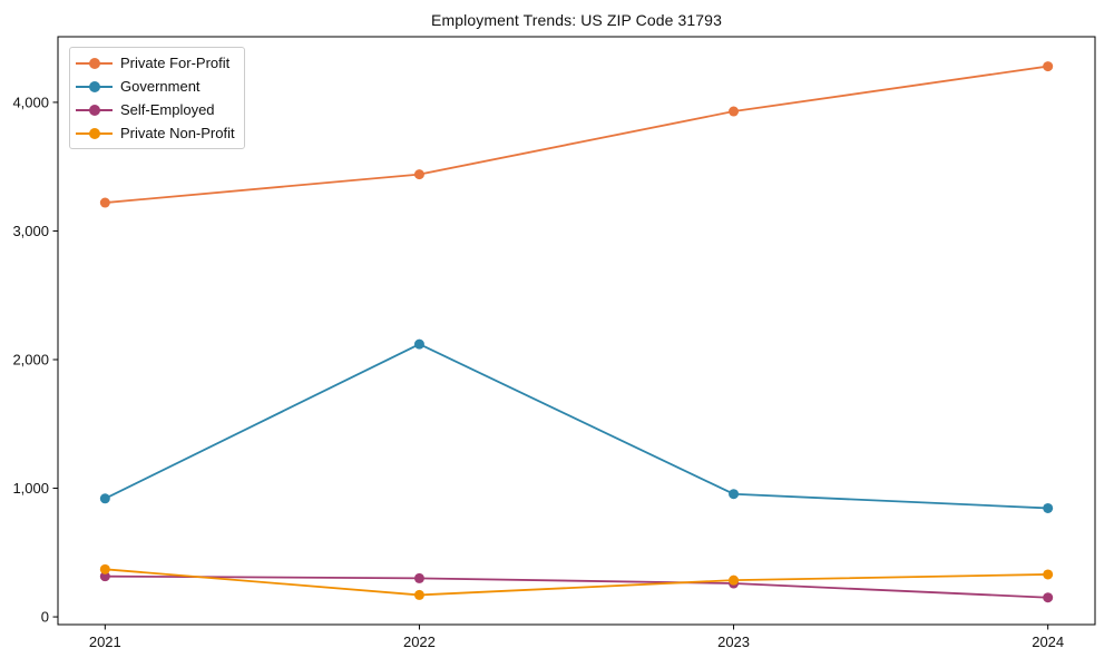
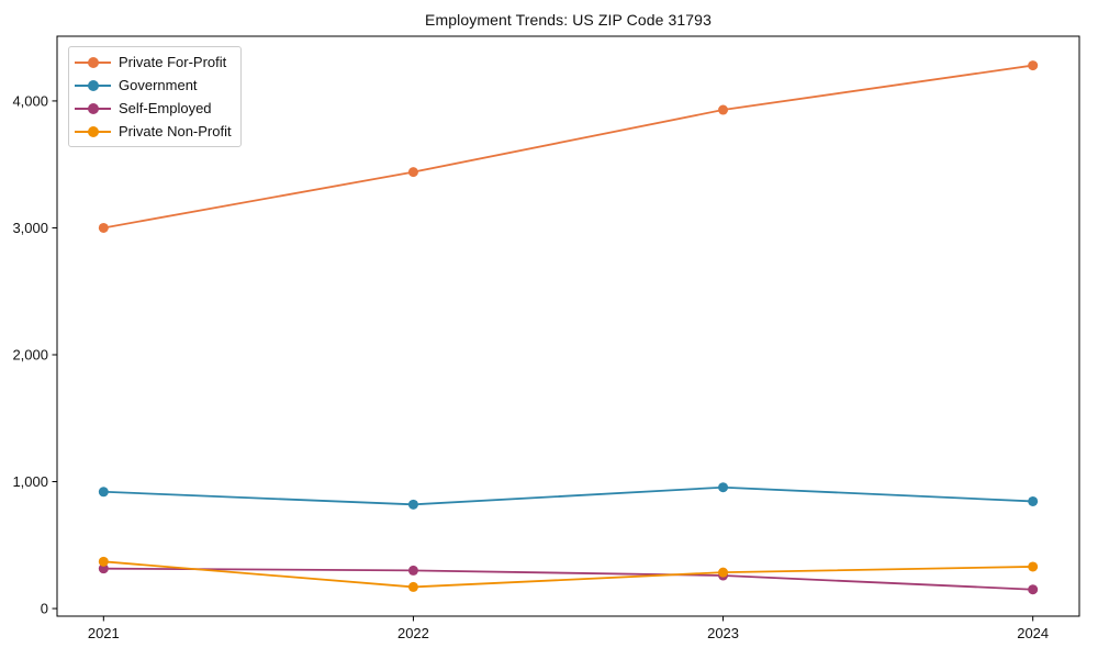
Private For-Profit/2021: 3220 -> 3000
Government/2022: 2120 -> 820
